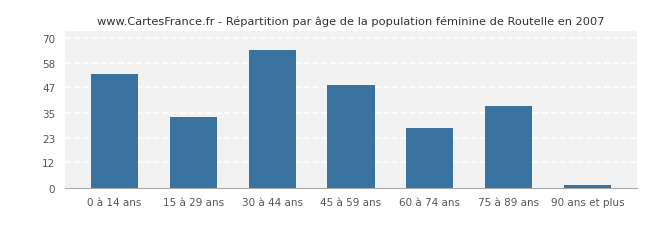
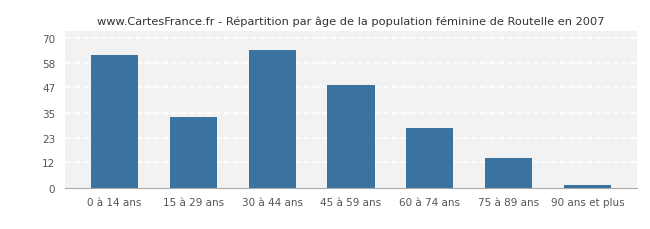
0 à 14 ans: 53 -> 62
75 à 89 ans: 38 -> 14
